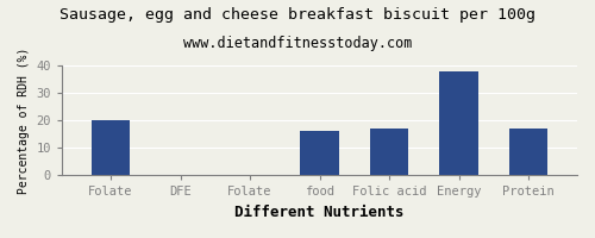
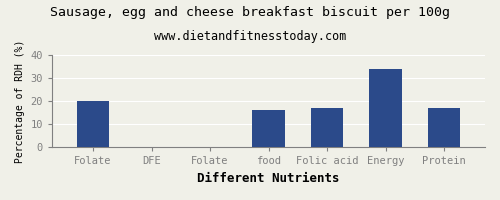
Energy: 38 -> 34
